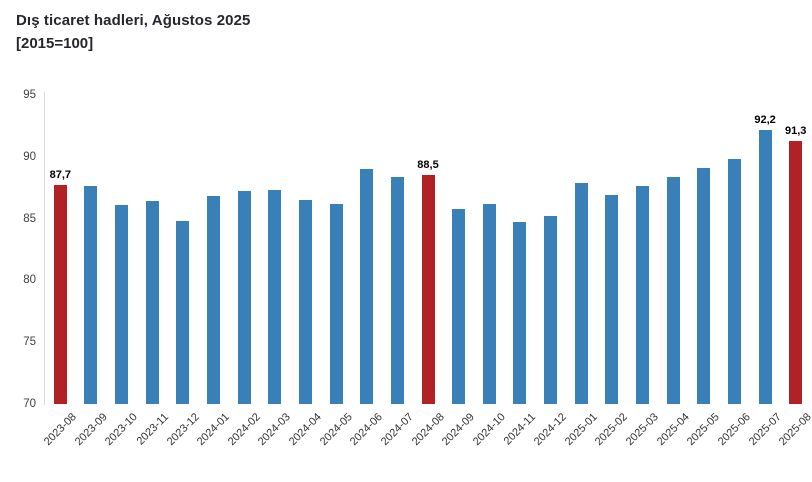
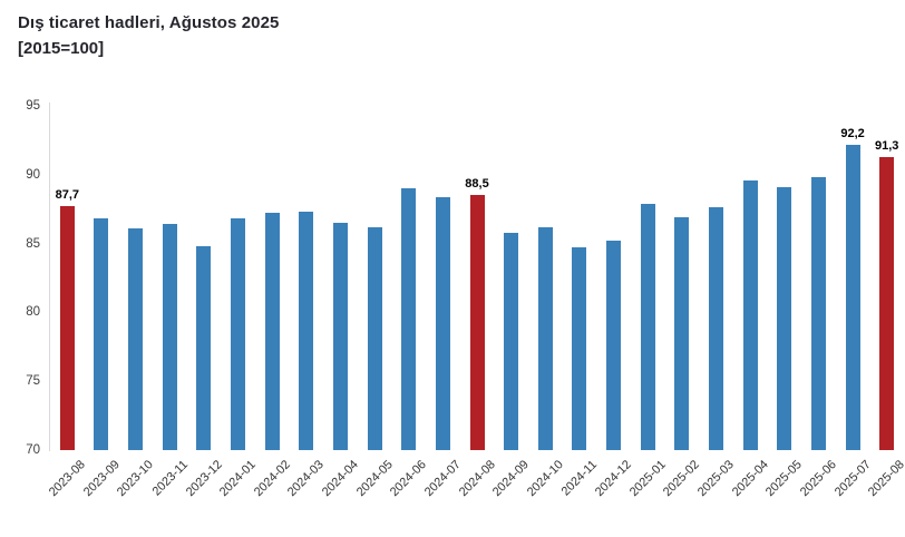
2023-09: 87.6 -> 86.8
2025-04: 88.4 -> 89.6
